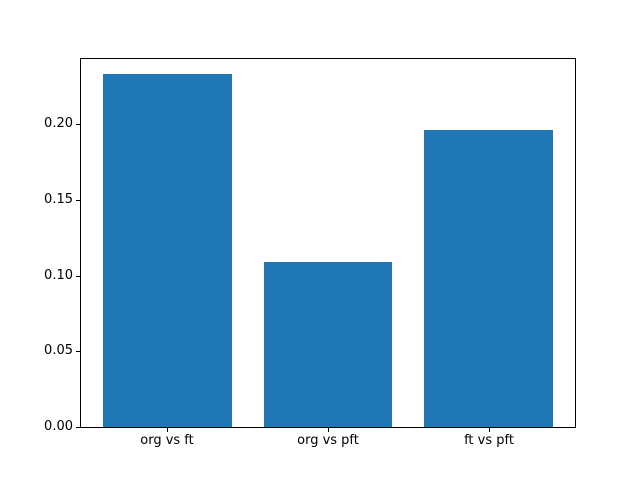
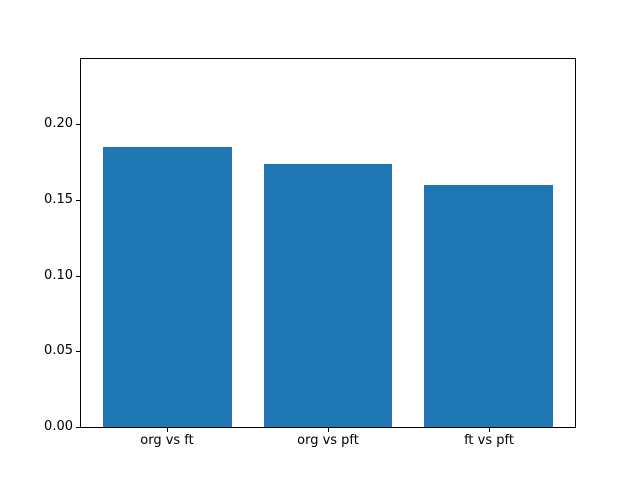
org vs ft: 0.233 -> 0.185
org vs pft: 0.109 -> 0.174
ft vs pft: 0.196 -> 0.160
